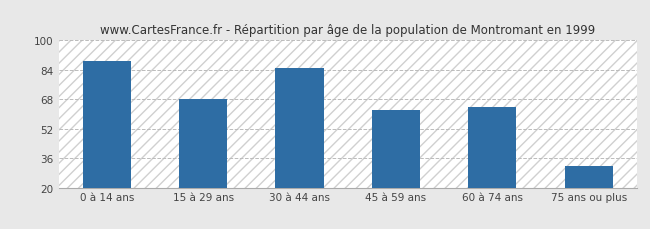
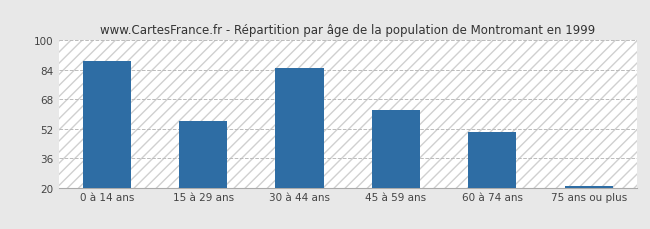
15 à 29 ans: 68 -> 56
60 à 74 ans: 64 -> 50
75 ans ou plus: 32 -> 21
